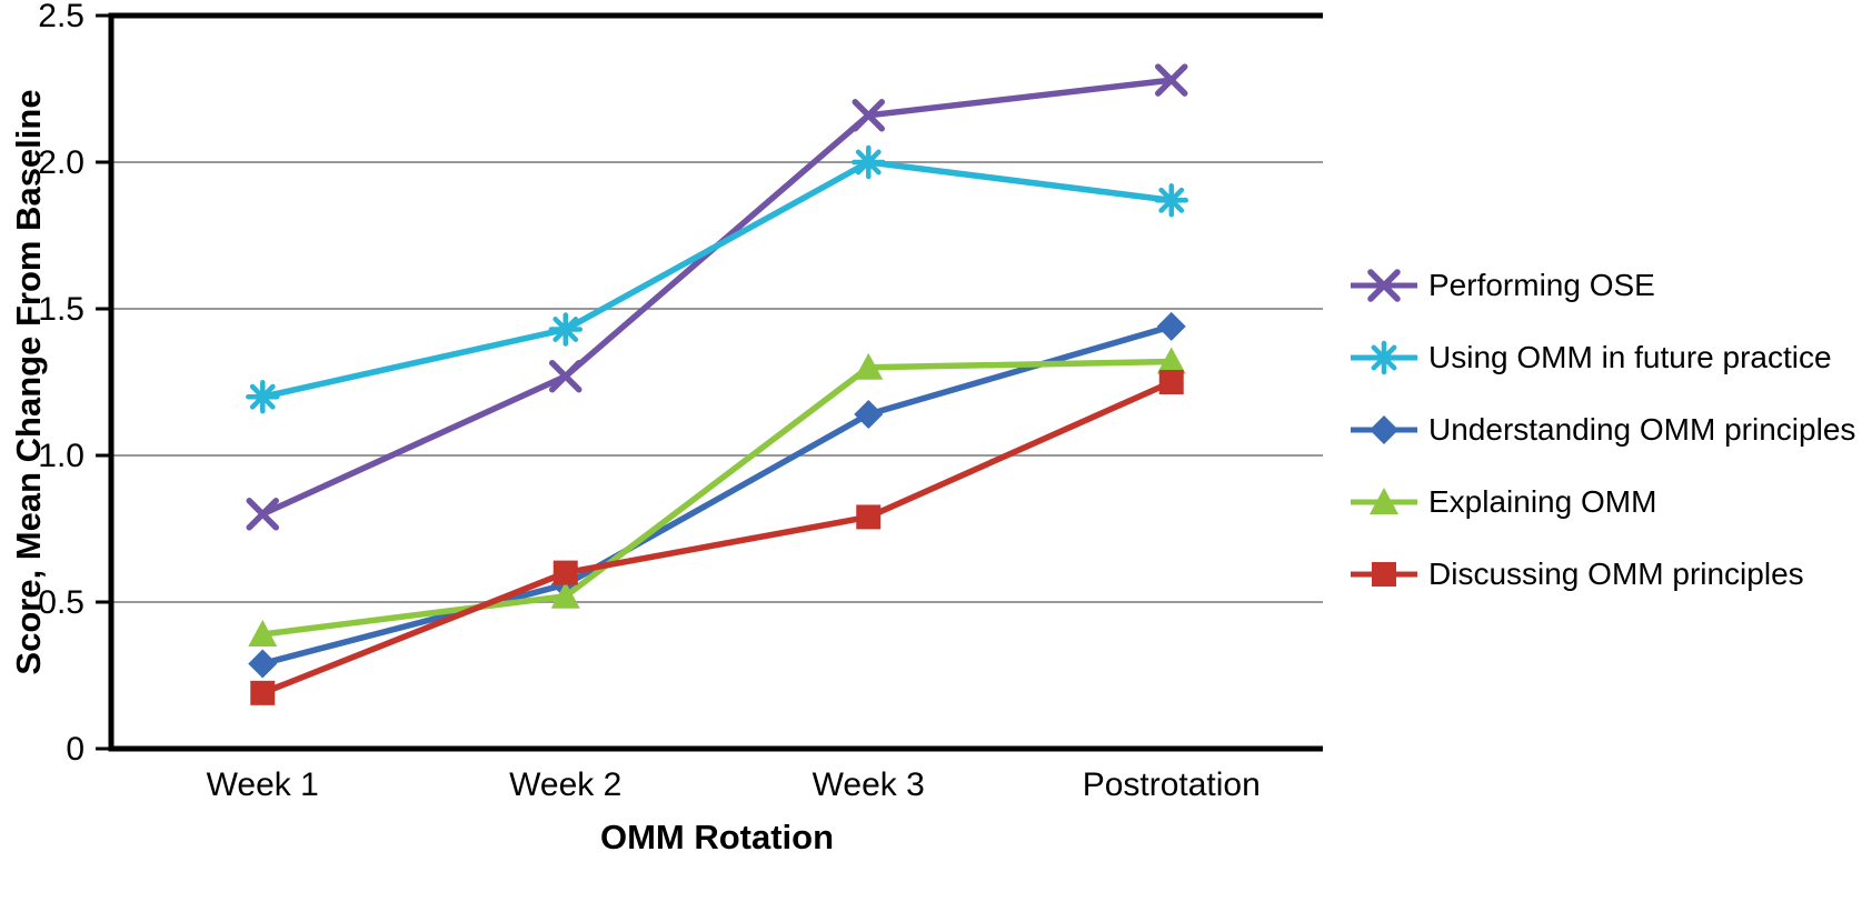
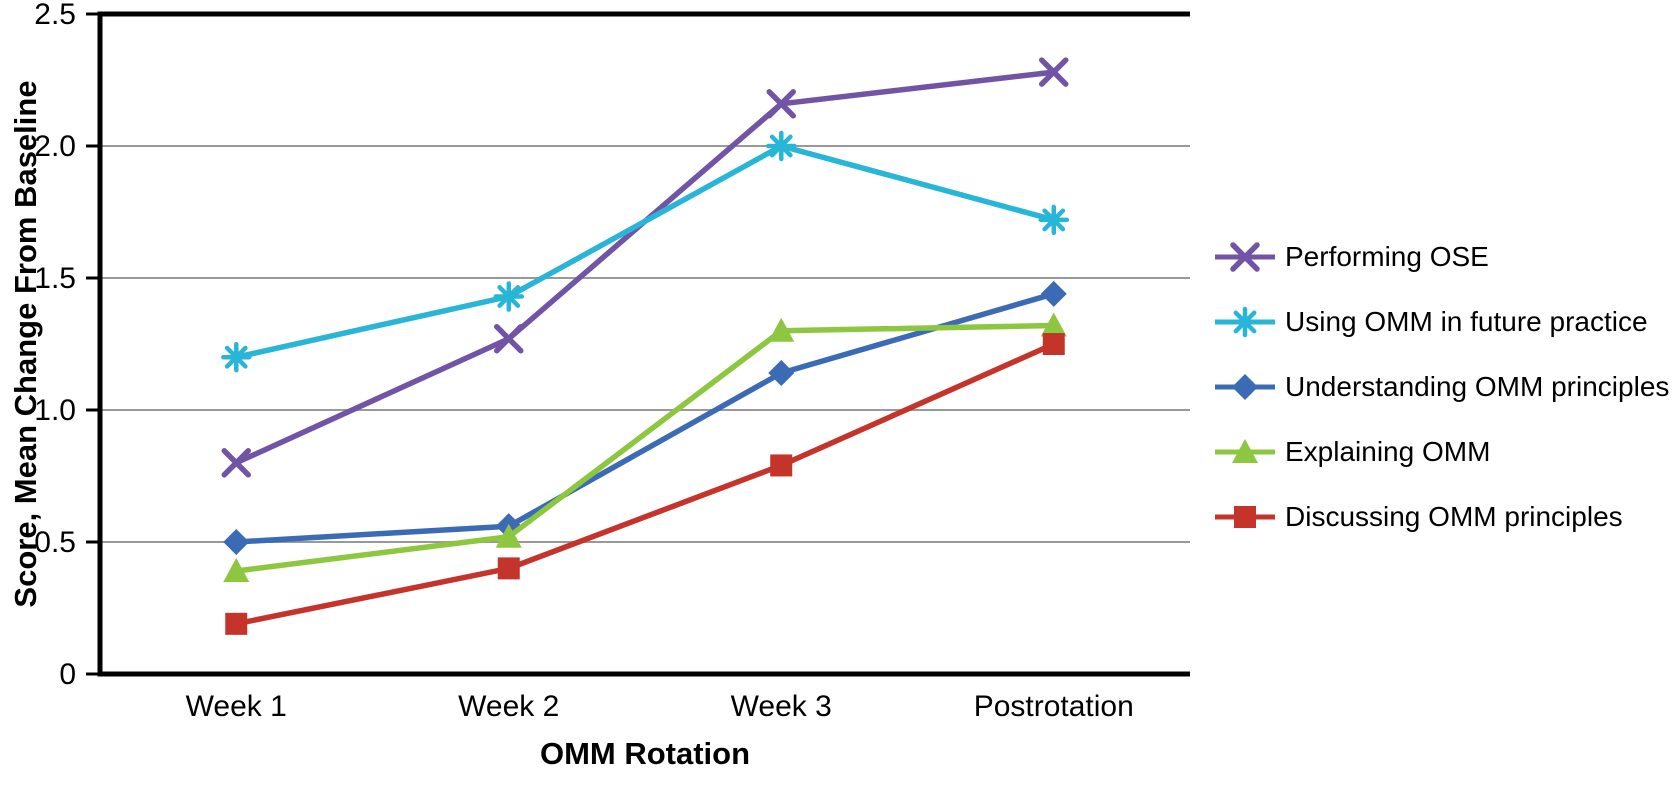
Understanding OMM principles/Week 1: 0.29 -> 0.50
Discussing OMM principles/Week 2: 0.60 -> 0.40
Using OMM in future practice/Postrotation: 1.87 -> 1.72
